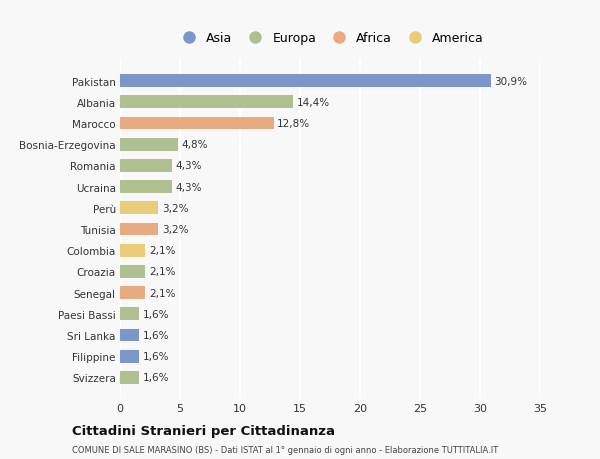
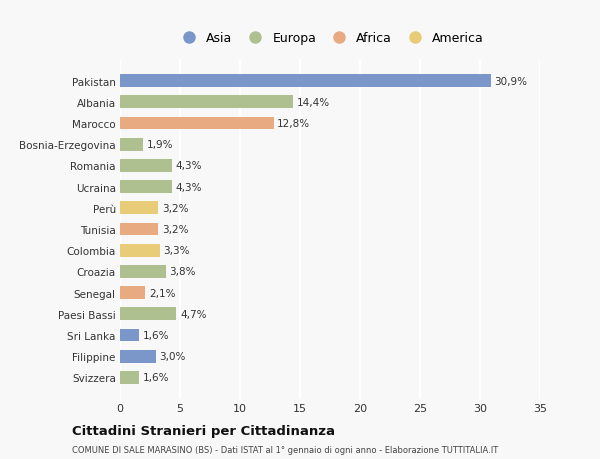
Bosnia-Erzegovina: 4,8% -> 1,9%
Colombia: 2,1% -> 3,3%
Croazia: 2,1% -> 3,8%
Paesi Bassi: 1,6% -> 4,7%
Filippine: 1,6% -> 3,0%
